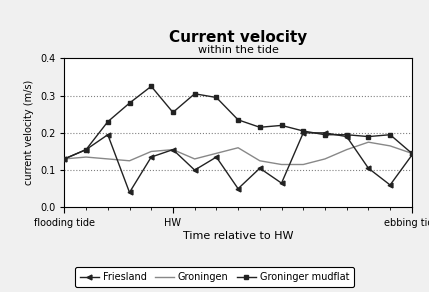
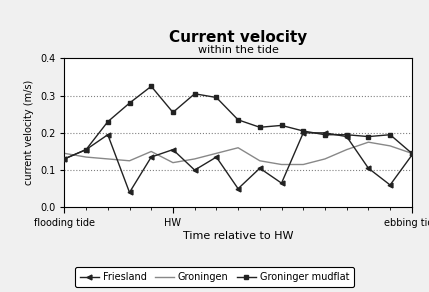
Groningen/flooding tide: 0.130 -> 0.145
Groningen/HW: 0.155 -> 0.120
